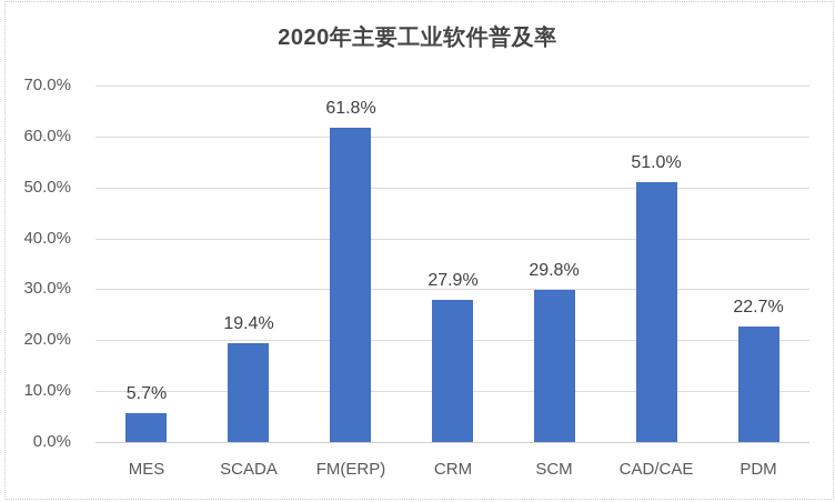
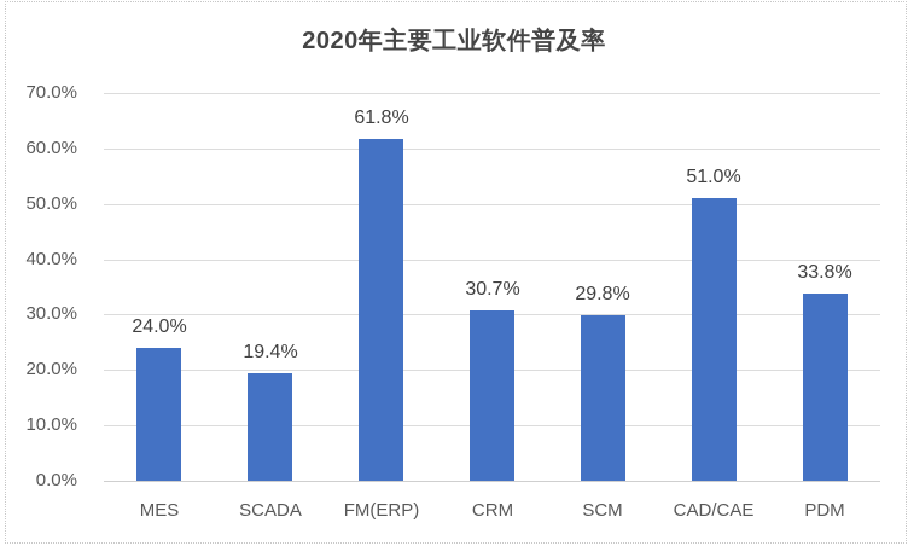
MES: 5.7% -> 24.0%
CRM: 27.9% -> 30.7%
PDM: 22.7% -> 33.8%
